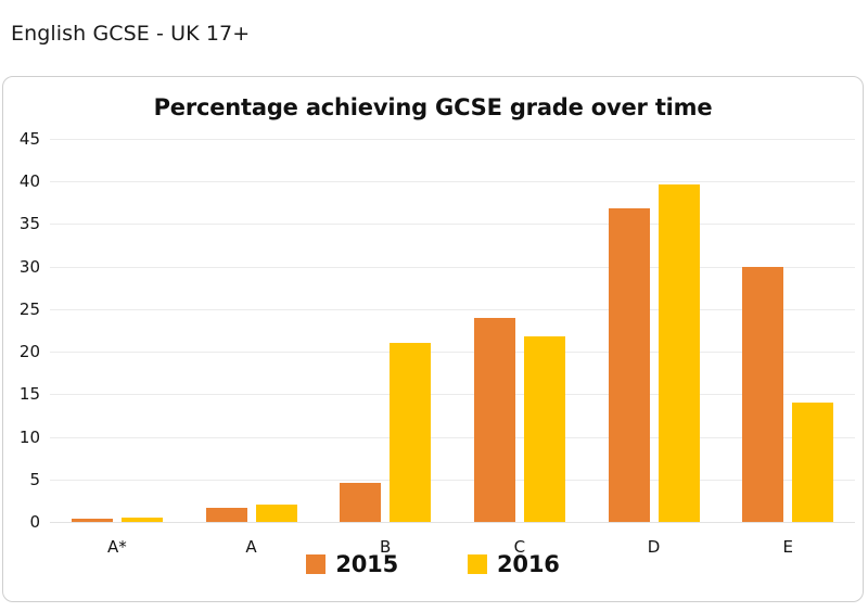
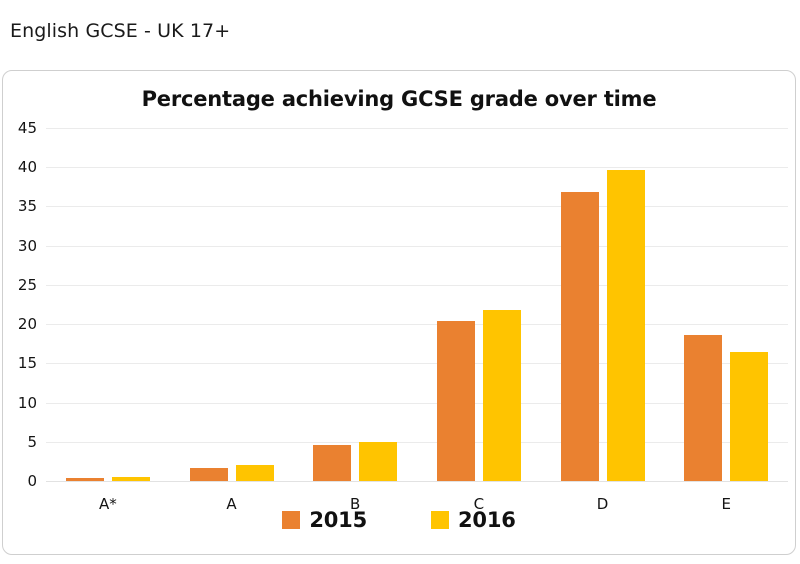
2016/B: 21 -> 5
2015/C: 24 -> 20
2015/E: 30 -> 19
2016/E: 14 -> 16
